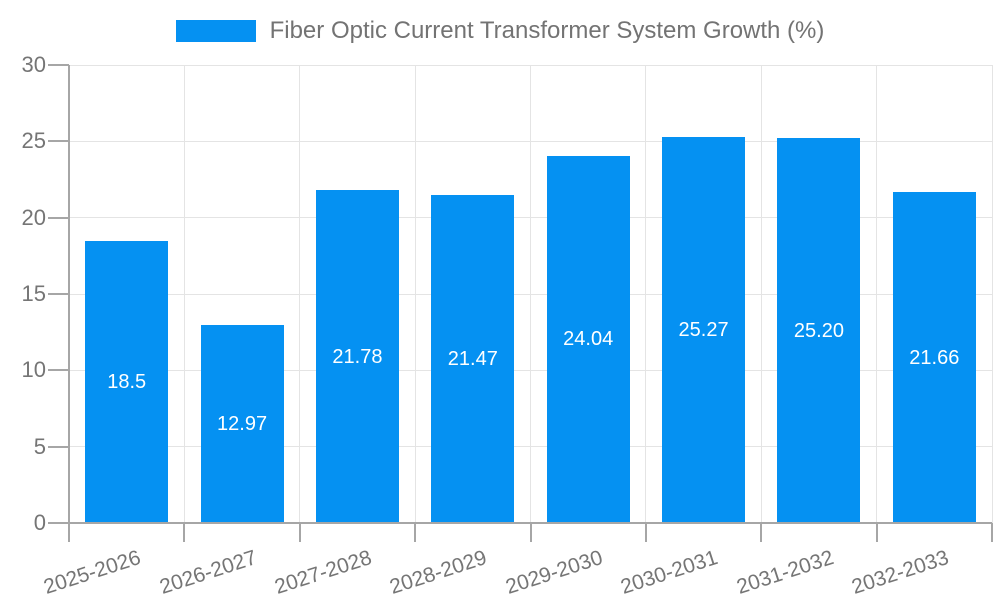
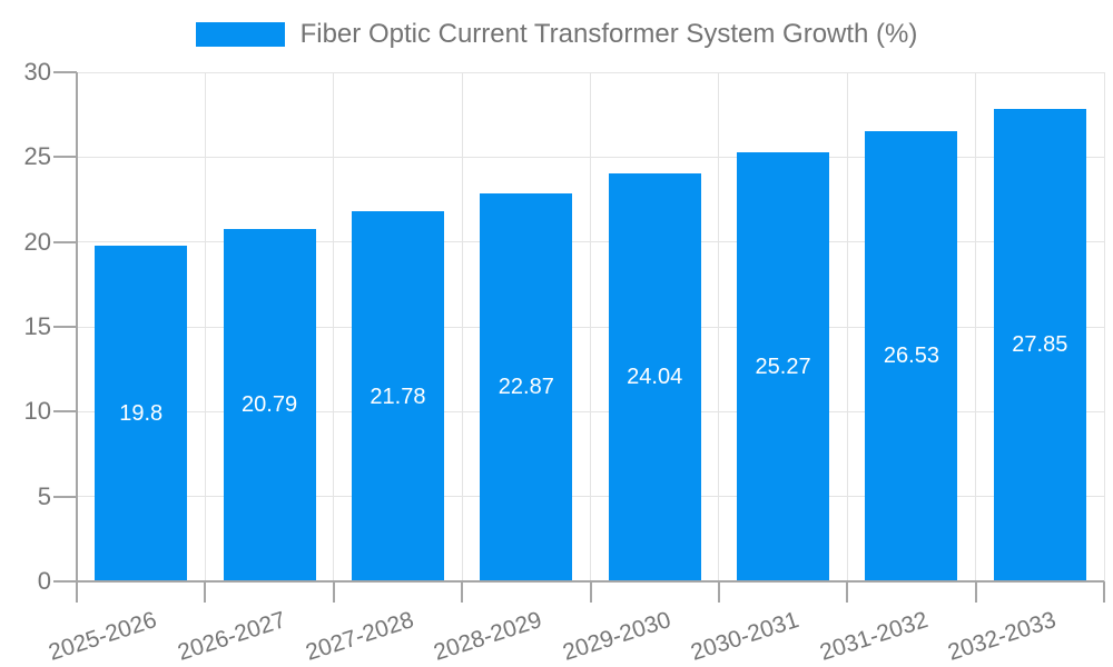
2025-2026: 18.5 -> 19.8
2026-2027: 12.97 -> 20.79
2028-2029: 21.47 -> 22.87
2031-2032: 25.20 -> 26.53
2032-2033: 21.66 -> 27.85
